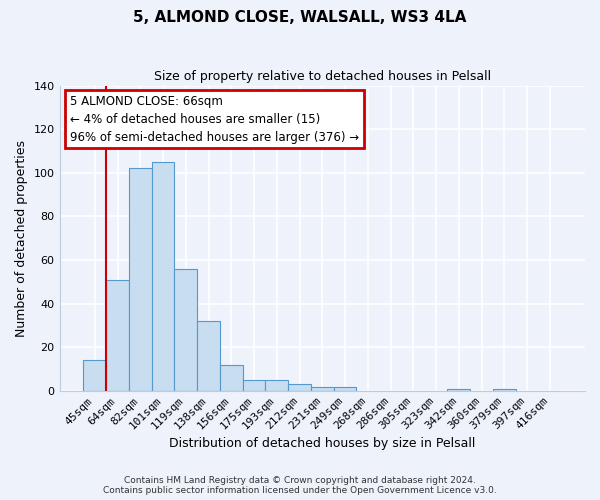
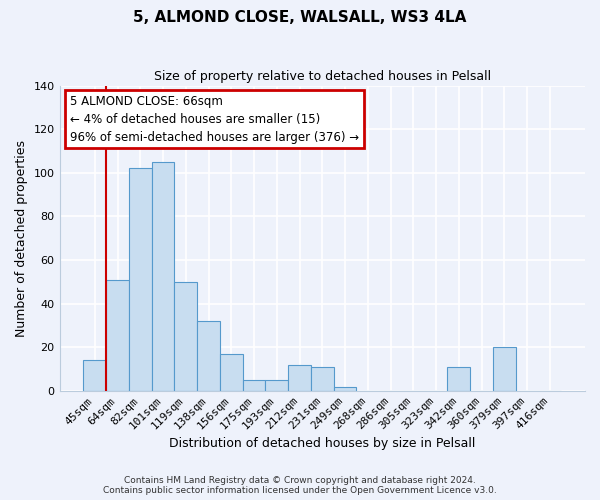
119sqm: 56 -> 50
156sqm: 12 -> 17
212sqm: 3 -> 12
231sqm: 2 -> 11
342sqm: 1 -> 11
379sqm: 1 -> 20
